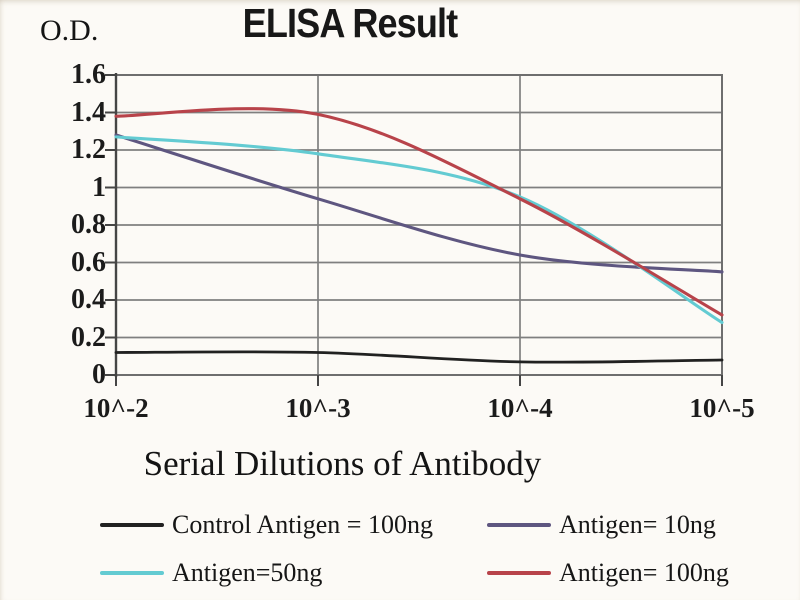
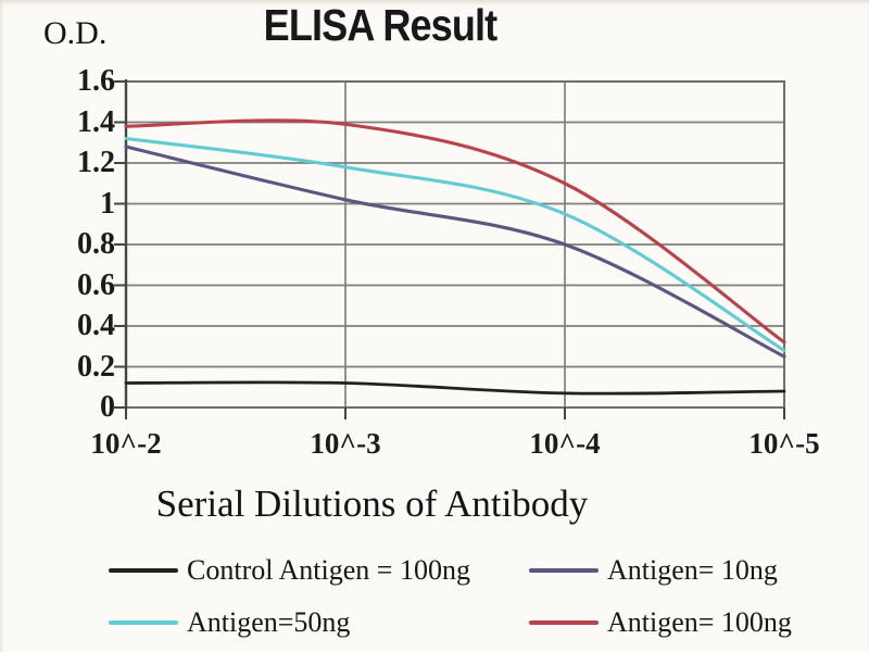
Antigen=50ng/10^-2: 1.27 -> 1.32
Antigen= 10ng/10^-3: 0.94 -> 1.02
Antigen= 10ng/10^-4: 0.64 -> 0.80
Antigen= 100ng/10^-4: 0.94 -> 1.10
Antigen= 10ng/10^-5: 0.55 -> 0.25
